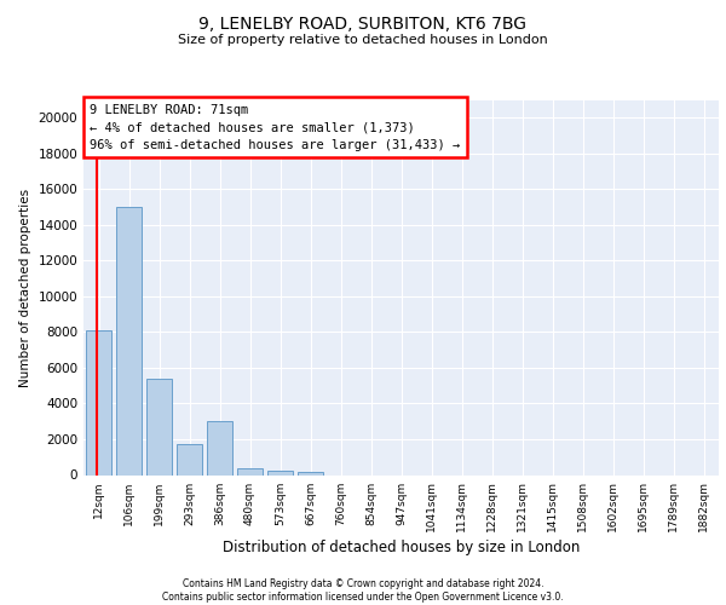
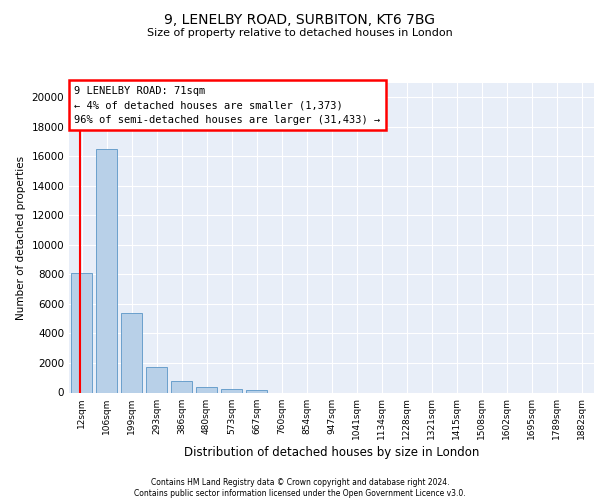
106sqm: 15000 -> 16500
386sqm: 3000 -> 800
